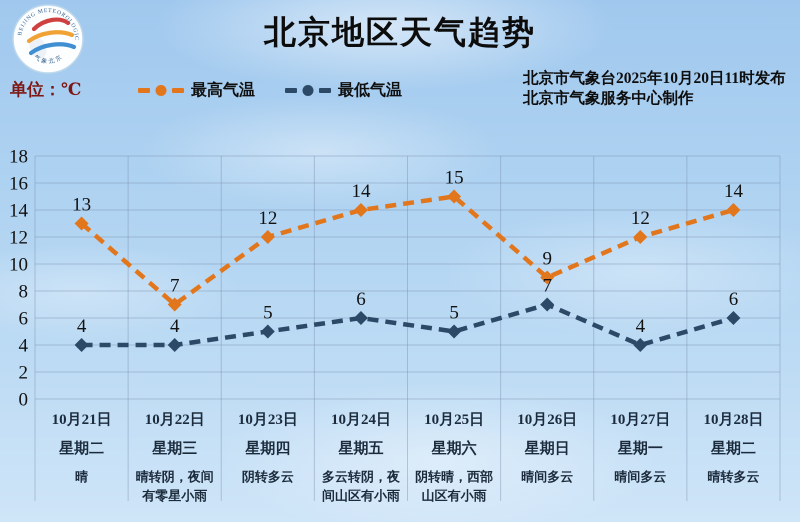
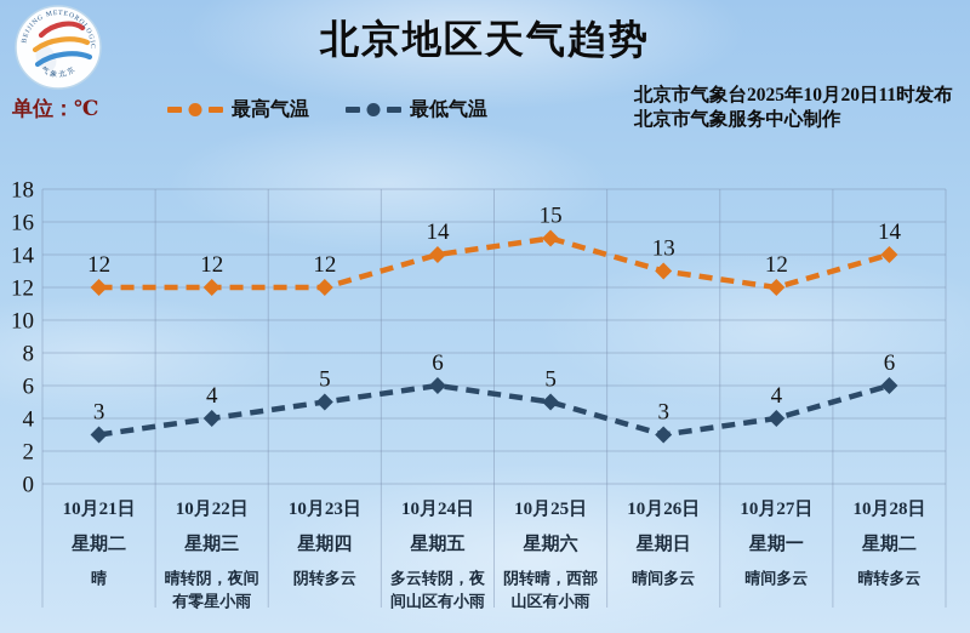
最高气温/10月21日: 13 -> 12
最低气温/10月21日: 4 -> 3
最高气温/10月22日: 7 -> 12
最高气温/10月26日: 9 -> 13
最低气温/10月26日: 7 -> 3
